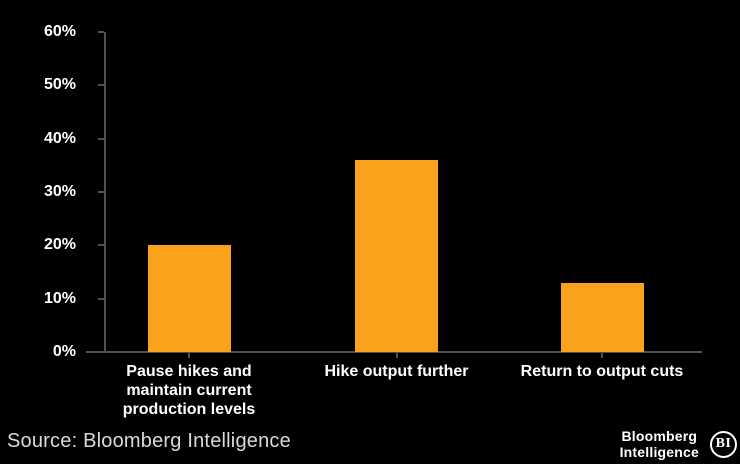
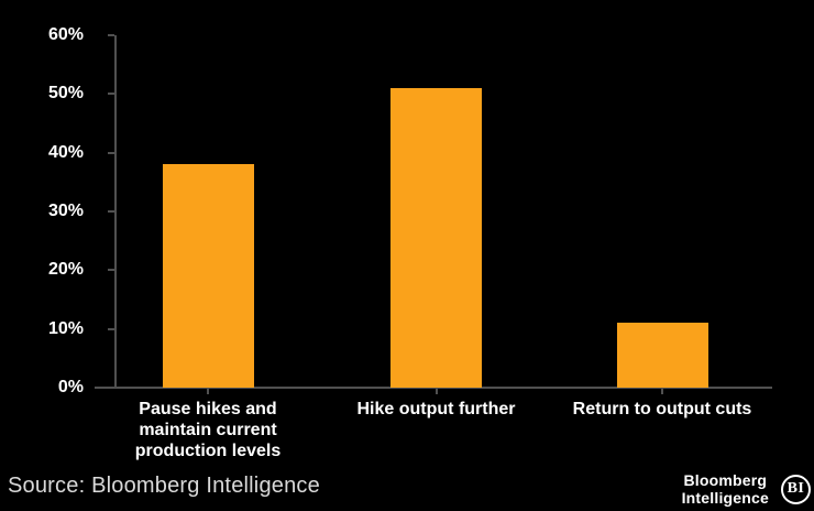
Pause hikes and maintain current production levels: 20% -> 38%
Hike output further: 36% -> 51%
Return to output cuts: 13% -> 11%
